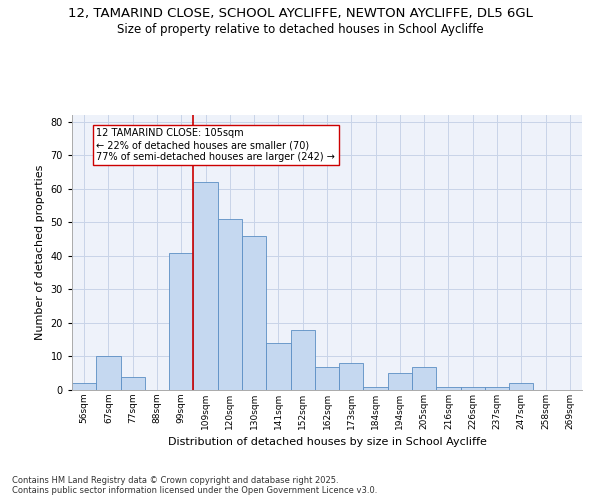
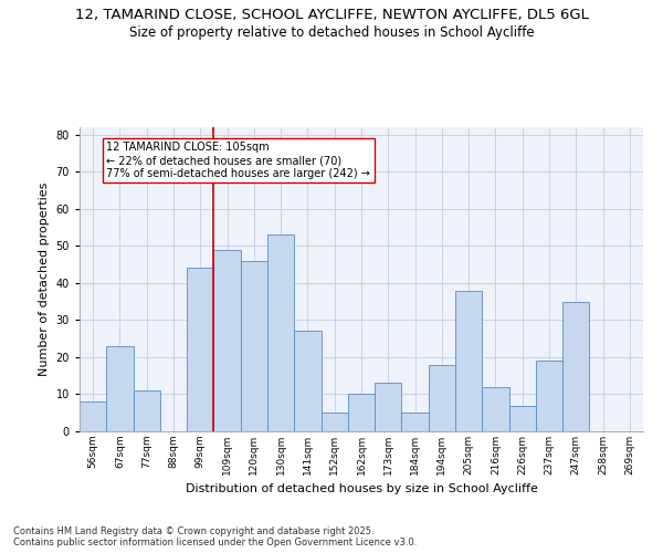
56sqm: 2 -> 8
67sqm: 10 -> 23
77sqm: 4 -> 11
99sqm: 41 -> 44
109sqm: 62 -> 49
120sqm: 51 -> 46
130sqm: 46 -> 53
141sqm: 14 -> 27
152sqm: 18 -> 5
162sqm: 7 -> 10
173sqm: 8 -> 13
184sqm: 1 -> 5
194sqm: 5 -> 18
205sqm: 7 -> 38
216sqm: 1 -> 12
226sqm: 1 -> 7
237sqm: 1 -> 19
247sqm: 2 -> 35
